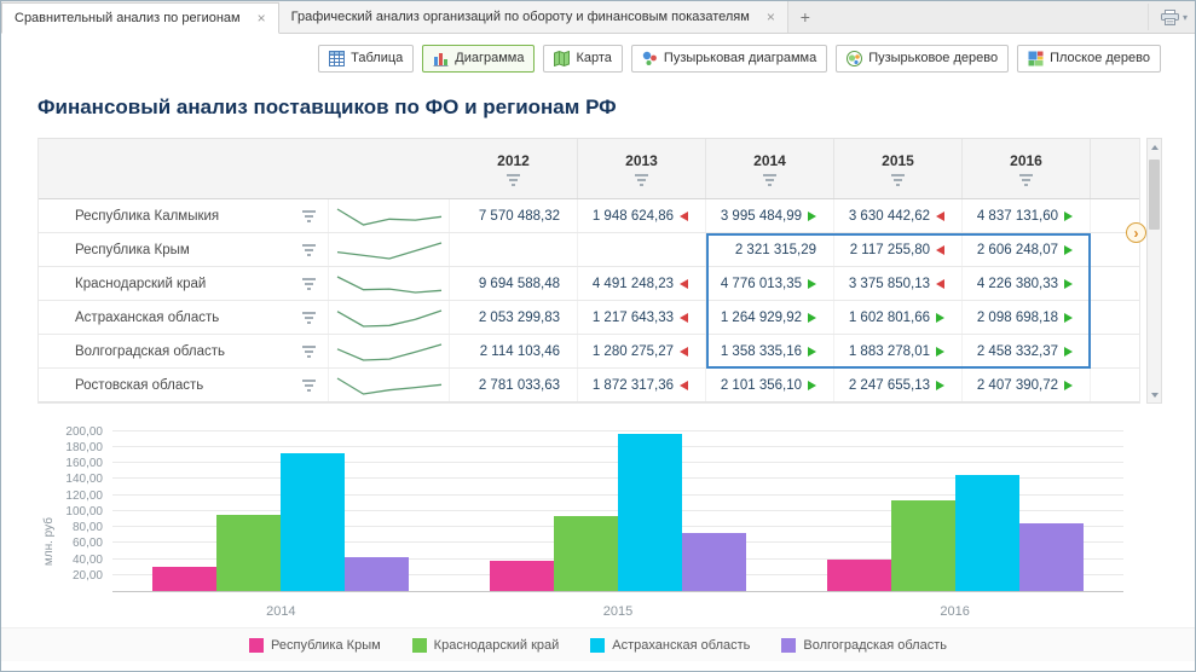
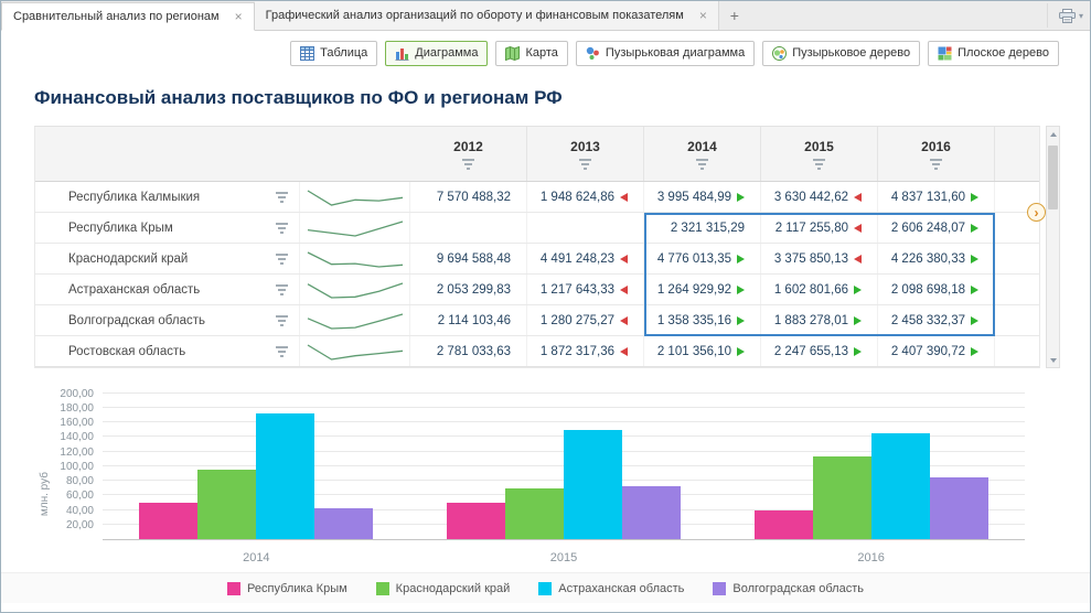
Республика Крым/2014: 30 -> 50
Республика Крым/2015: 40 -> 50
Краснодарский край/2015: 90 -> 70
Астраханская область/2015: 200 -> 150
